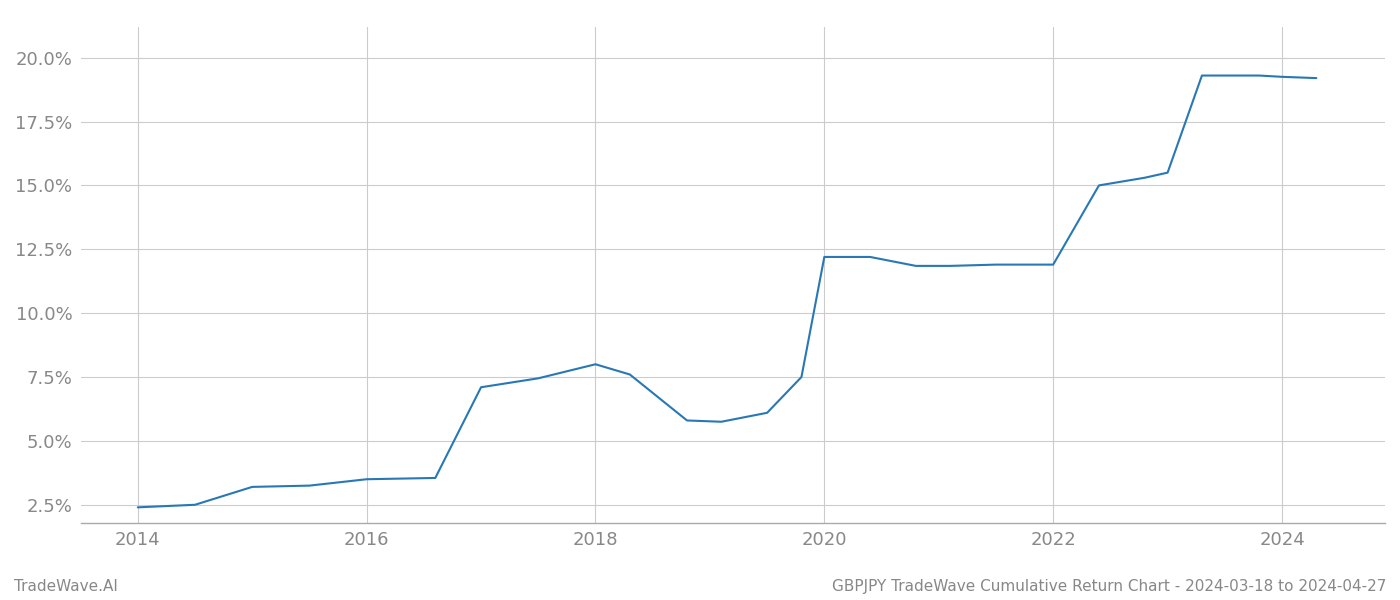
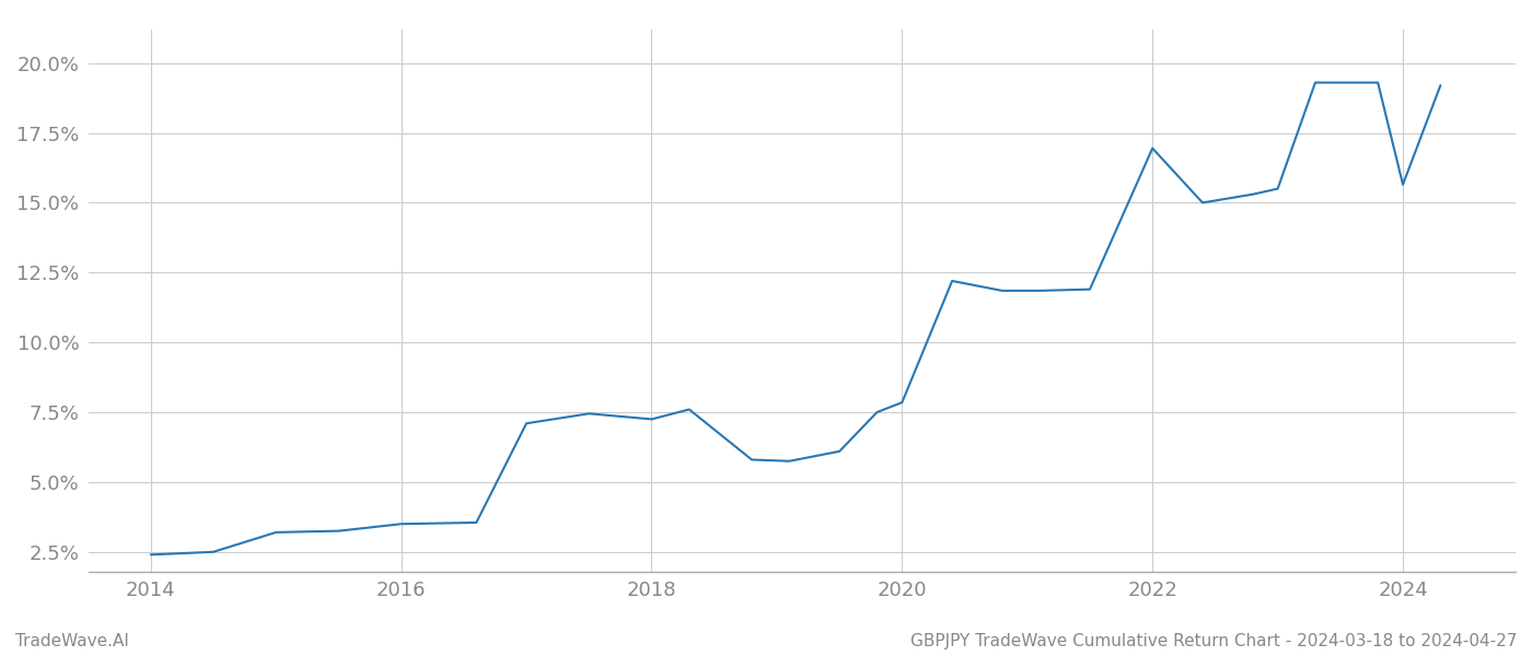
2018: 8.00% -> 7.25%
2020: 12.20% -> 7.85%
2022: 11.90% -> 16.95%
2024: 19.25% -> 15.65%
